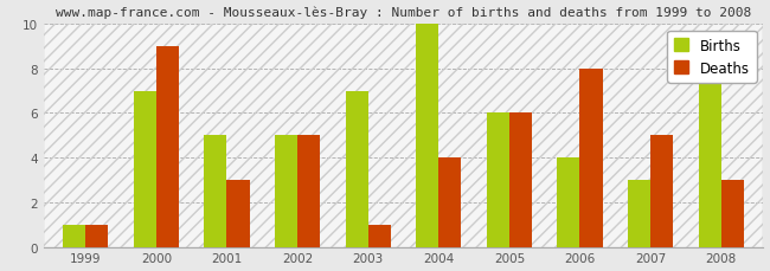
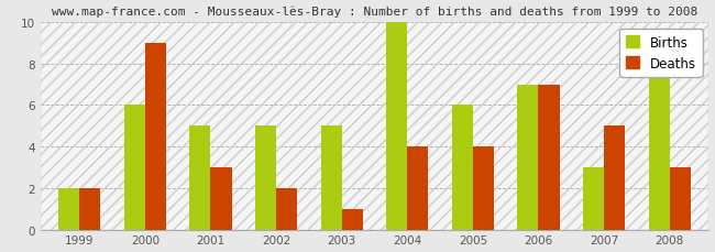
Births/1999: 1 -> 2
Deaths/1999: 1 -> 2
Births/2000: 7 -> 6
Deaths/2002: 5 -> 2
Births/2003: 7 -> 5
Deaths/2005: 6 -> 4
Births/2006: 4 -> 7
Deaths/2006: 8 -> 7
